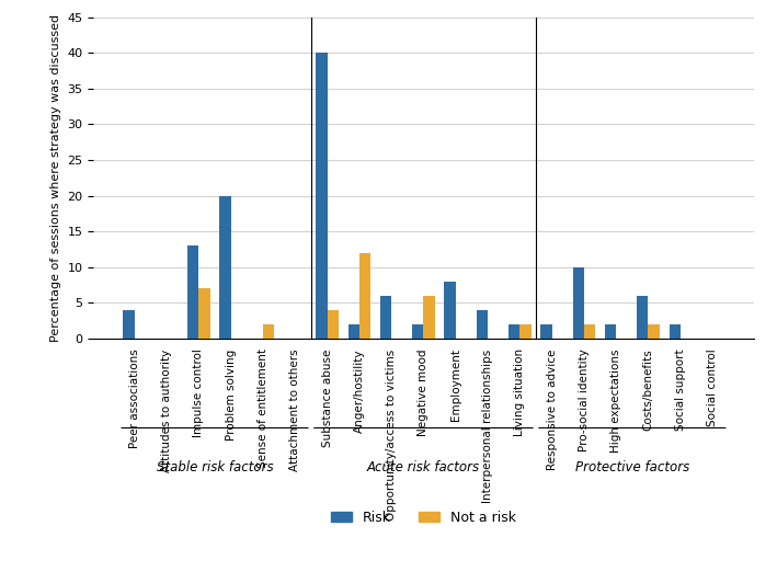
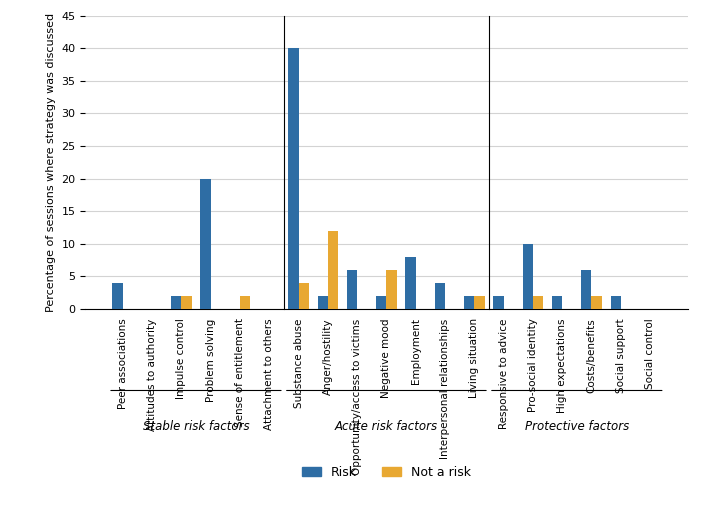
Risk/Impulse control: 13 -> 2
Not a risk/Impulse control: 7 -> 2
